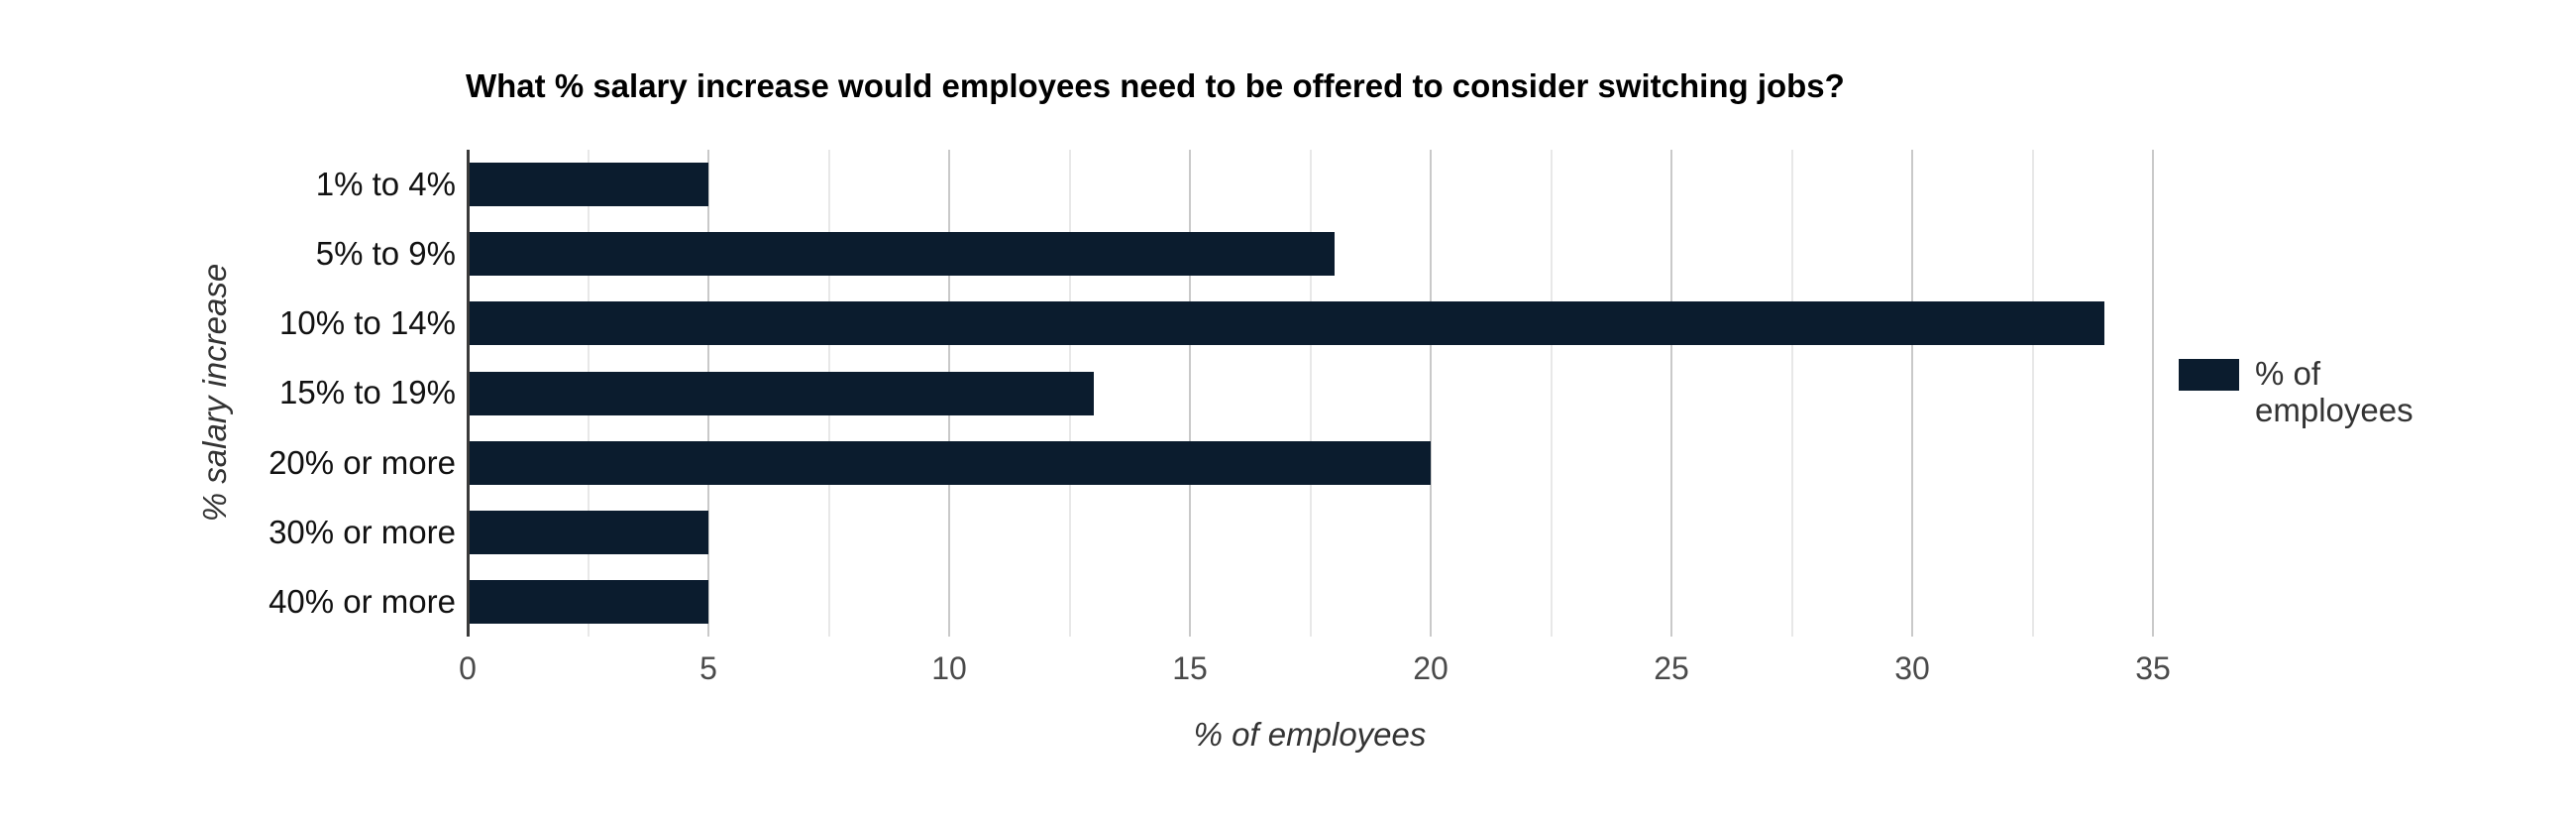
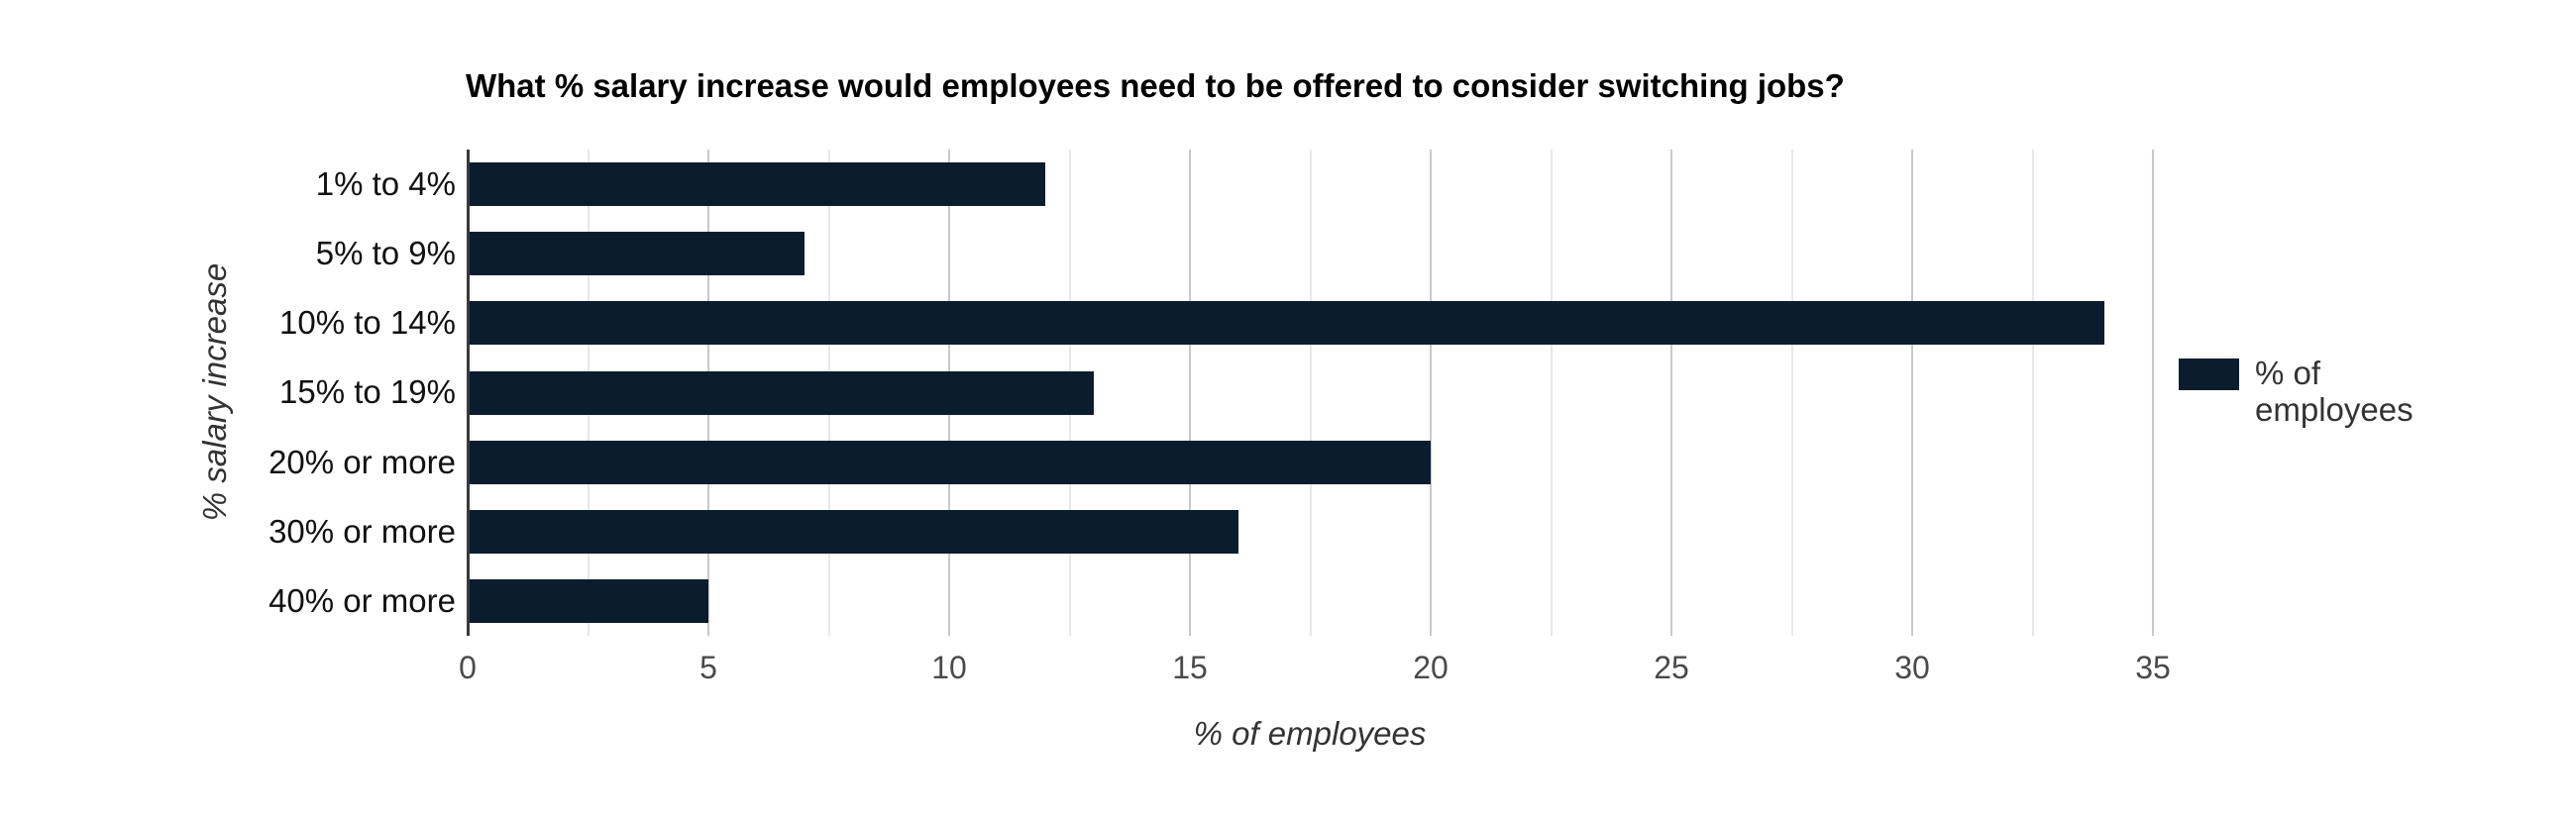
1% to 4%: 5 -> 12
5% to 9%: 18 -> 7
30% or more: 5 -> 16
